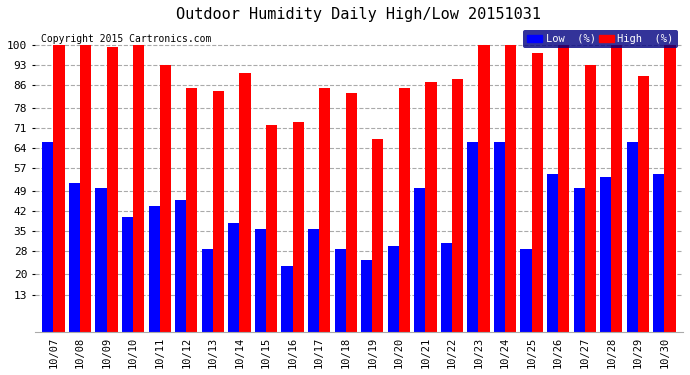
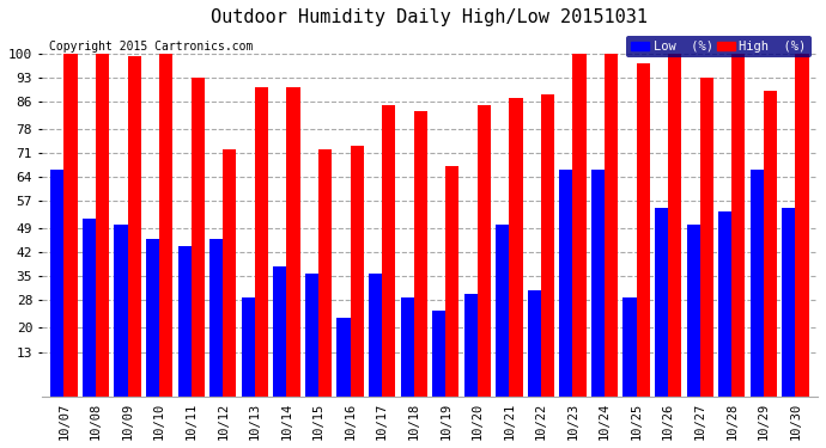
Low (%)/10/10: 40 -> 46
High (%)/10/12: 85 -> 72
High (%)/10/13: 84 -> 90
